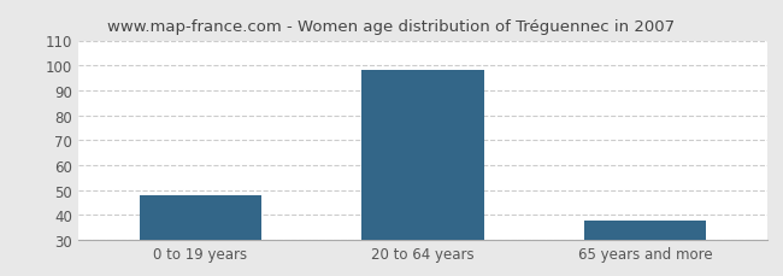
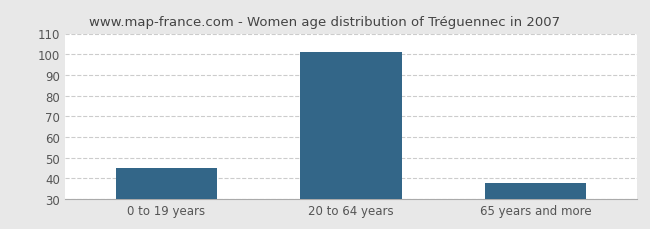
0 to 19 years: 48 -> 45
20 to 64 years: 98 -> 101
